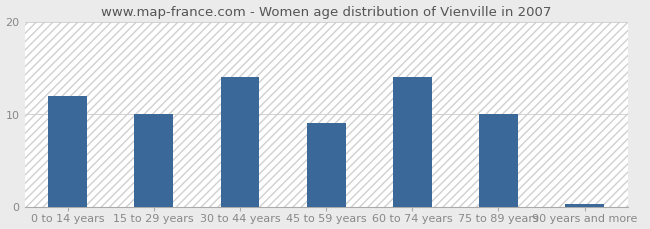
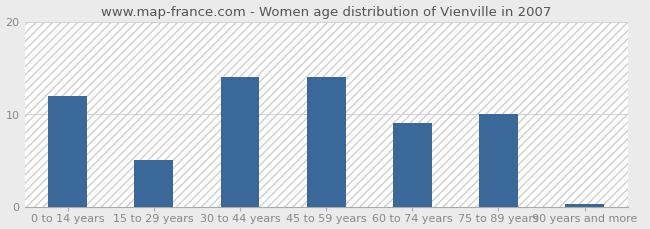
15 to 29 years: 10.0 -> 5.0
45 to 59 years: 9.0 -> 14.0
60 to 74 years: 14.0 -> 9.0
